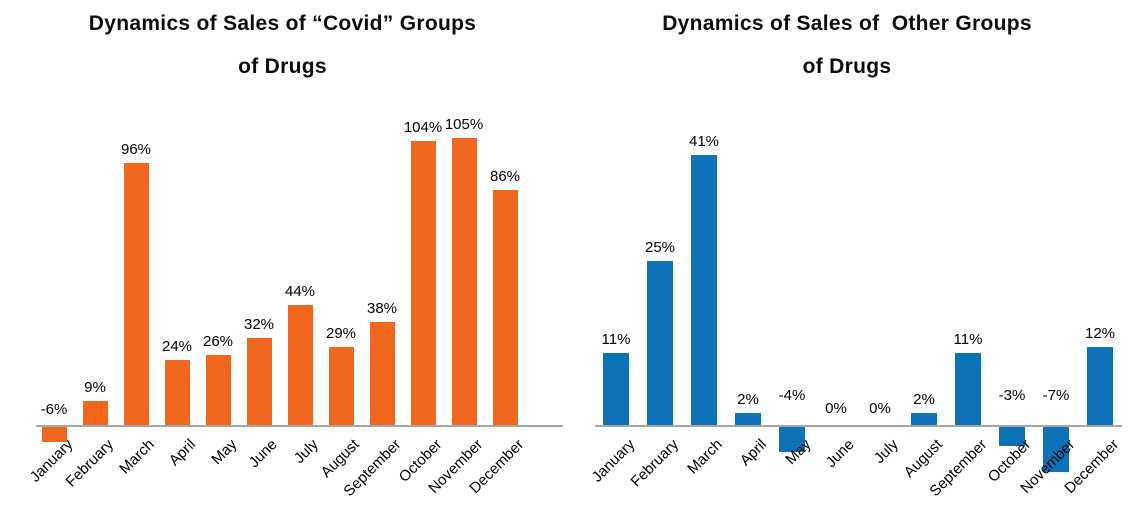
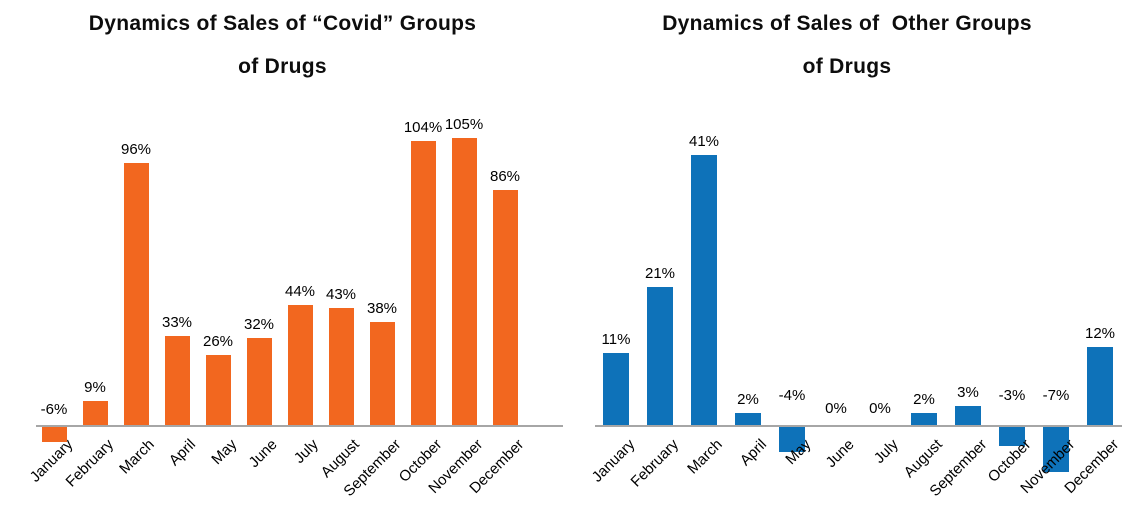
Dynamics of Sales of “Covid” Groups of Drugs/April: 24% -> 33%
Dynamics of Sales of “Covid” Groups of Drugs/August: 29% -> 43%
Dynamics of Sales of Other Groups of Drugs/February: 25% -> 21%
Dynamics of Sales of Other Groups of Drugs/September: 11% -> 3%
